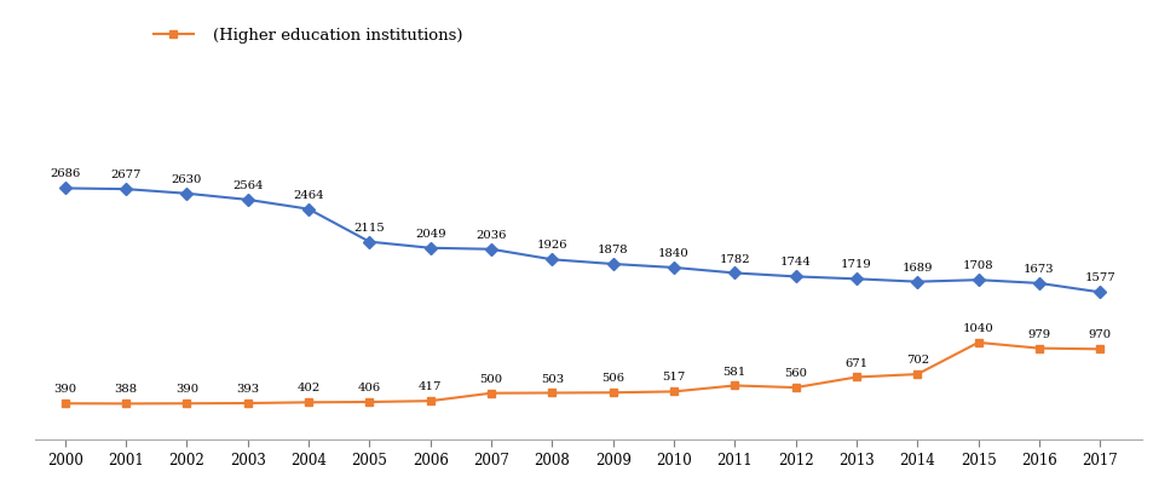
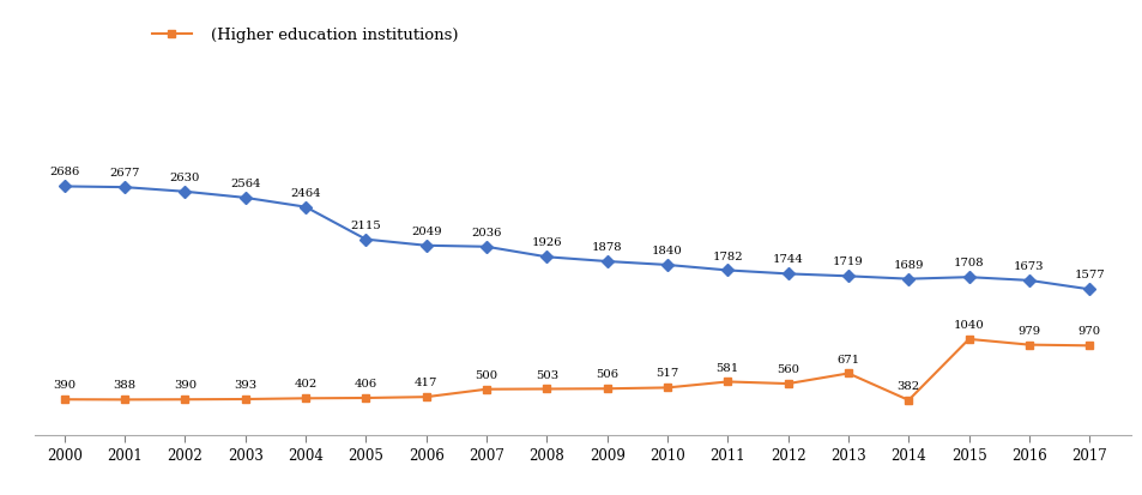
(Higher education institutions)/2014: 702 -> 382
